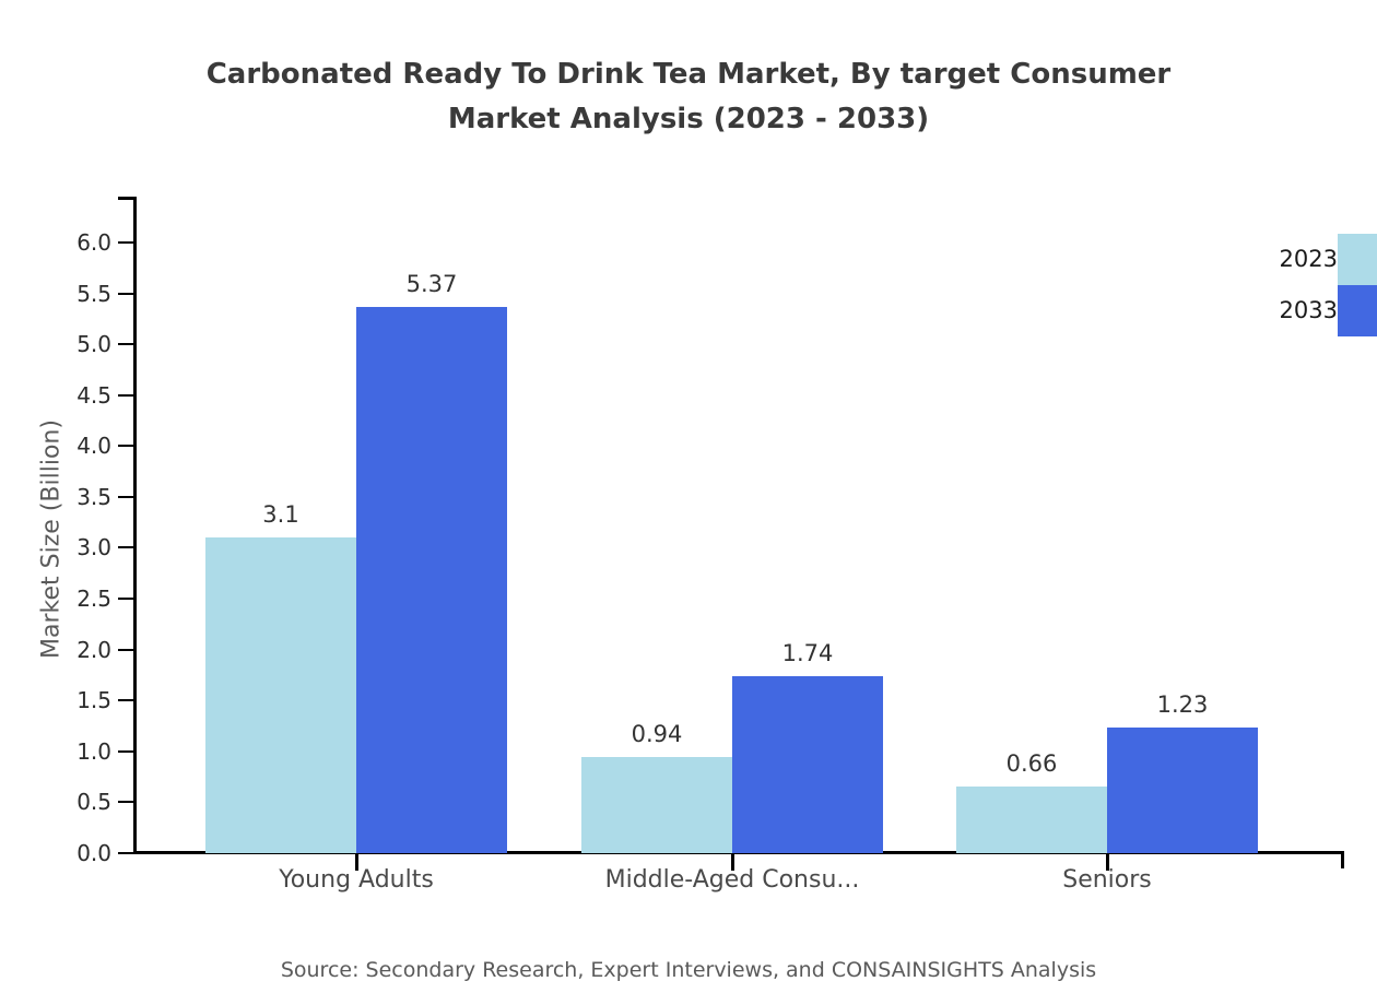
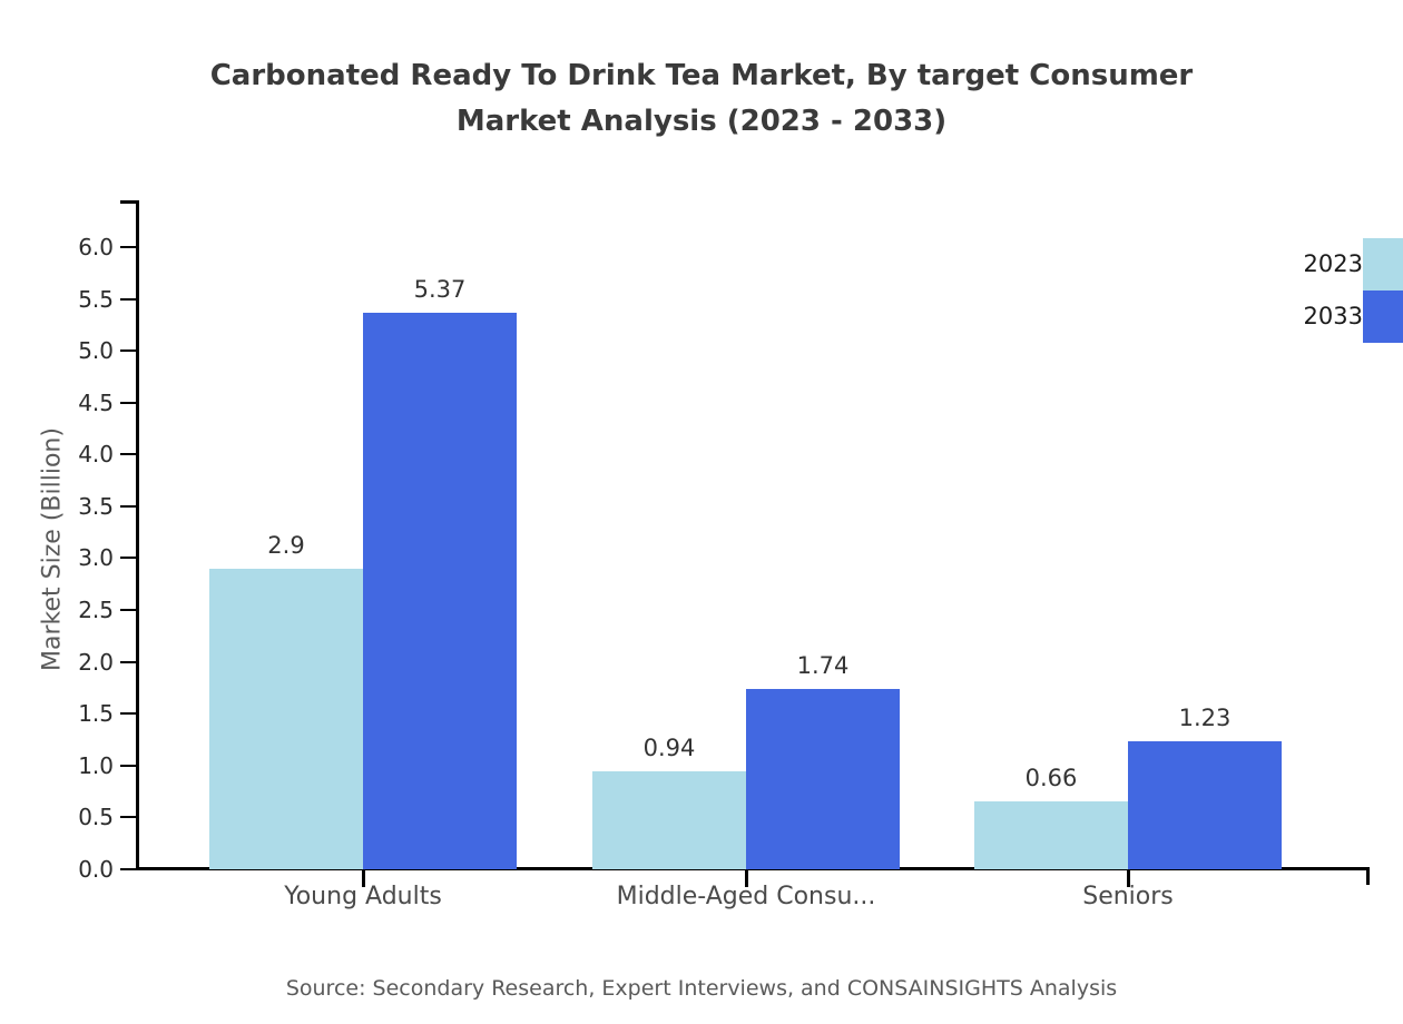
2023/Young Adults: 3.1 -> 2.9
